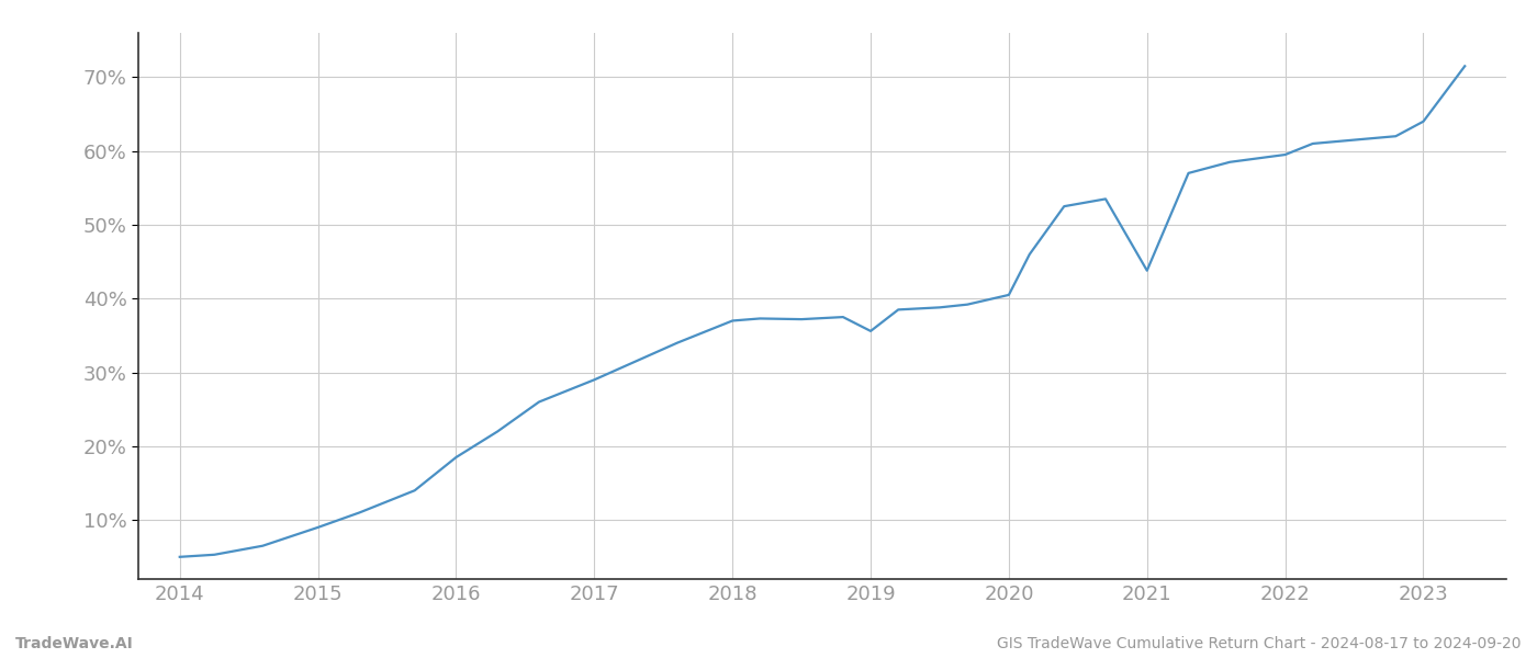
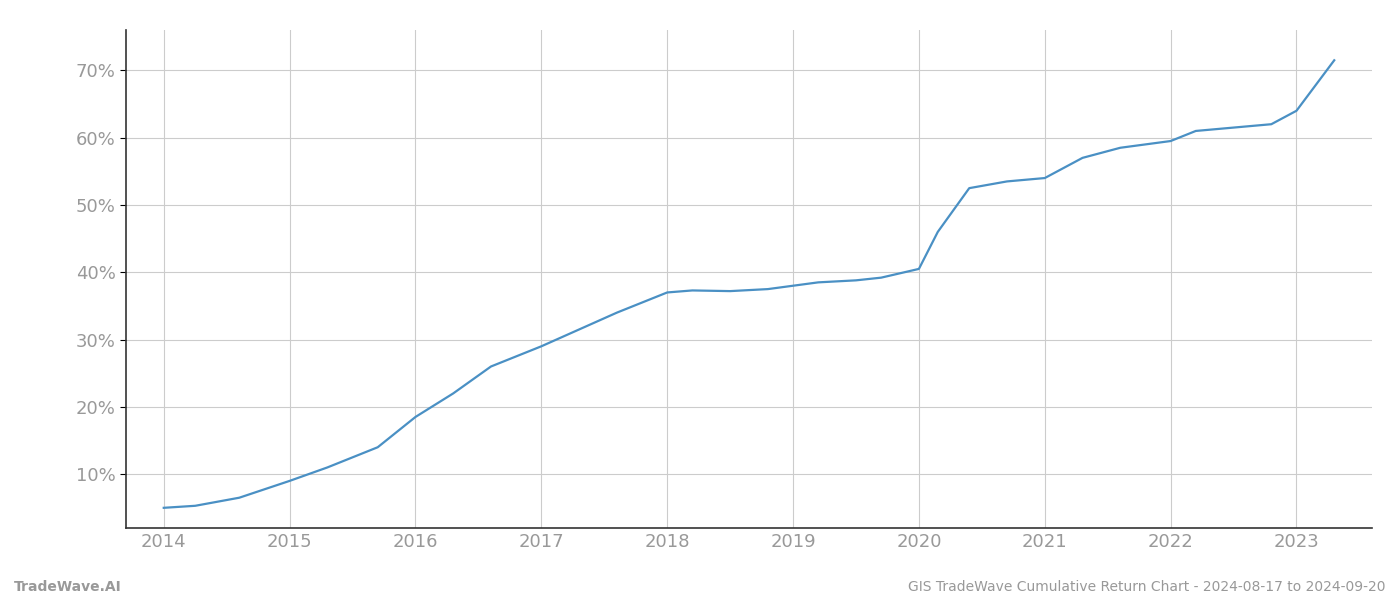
2019: 35.6% -> 38.0%
2021: 43.8% -> 54.0%
